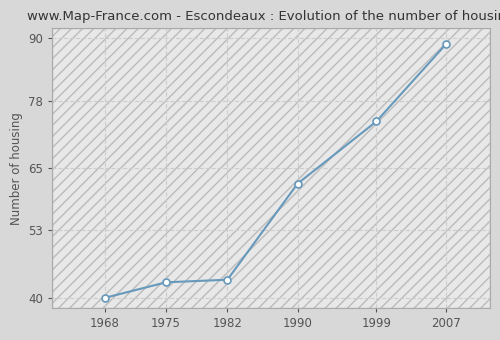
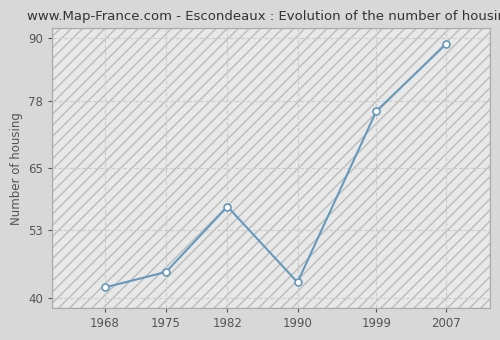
1968: 40.0 -> 42.0
1975: 43.0 -> 45.0
1982: 43.5 -> 57.6
1990: 62.0 -> 43.0
1999: 74.0 -> 76.0
